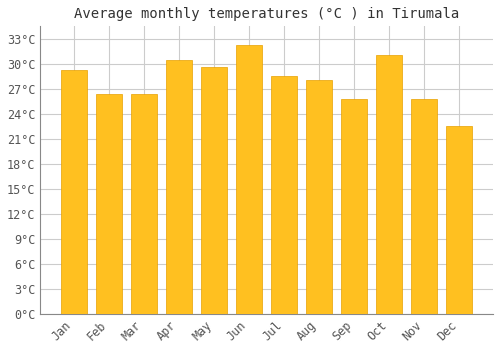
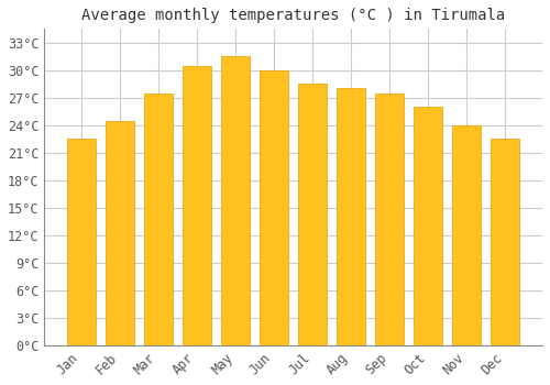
Jan: 29.2°C -> 22.5°C
Feb: 26.4°C -> 24.5°C
Mar: 26.4°C -> 27.5°C
May: 29.6°C -> 31.5°C
Jun: 32.2°C -> 30.0°C
Sep: 25.8°C -> 27.5°C
Oct: 31.0°C -> 26.0°C
Nov: 25.8°C -> 24.0°C
